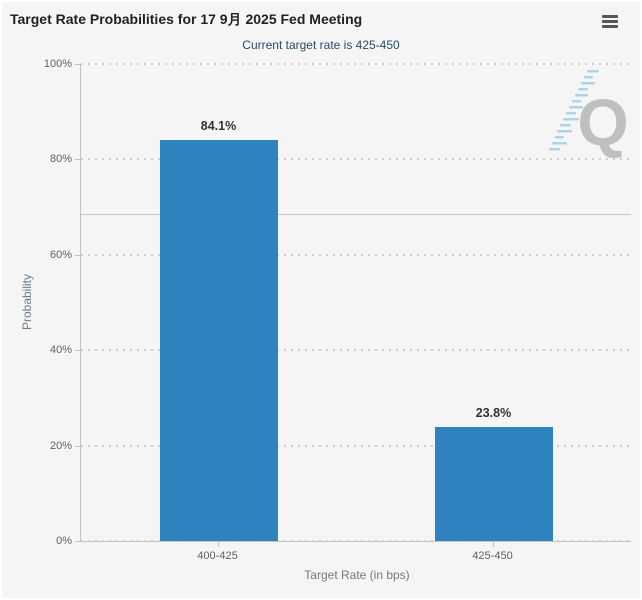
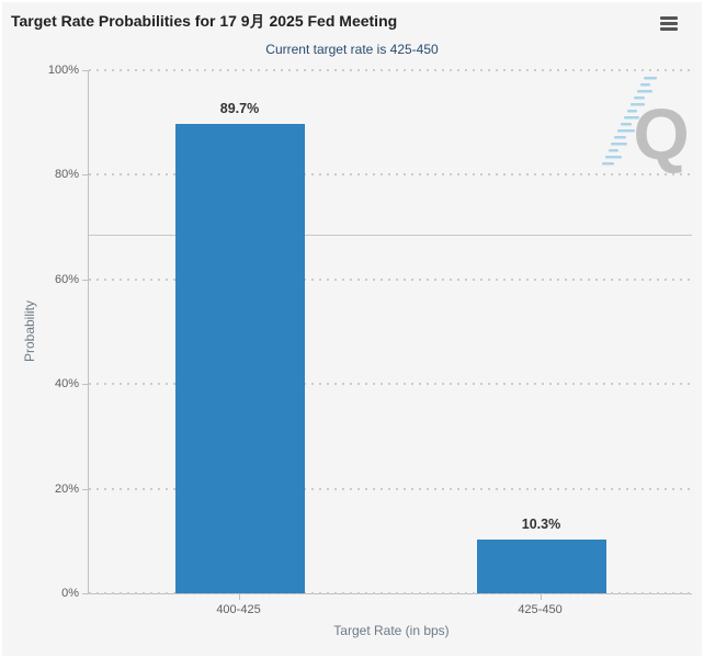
400-425: 84.1% -> 89.7%
425-450: 23.8% -> 10.3%
